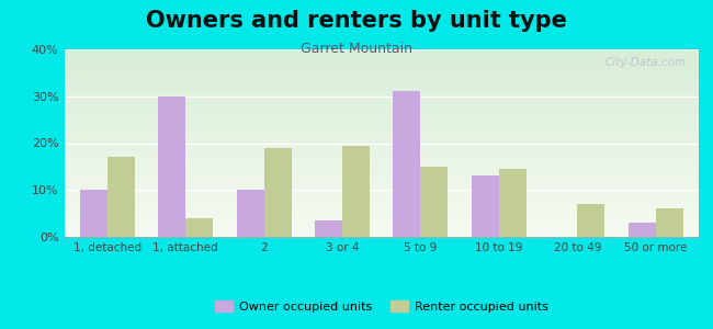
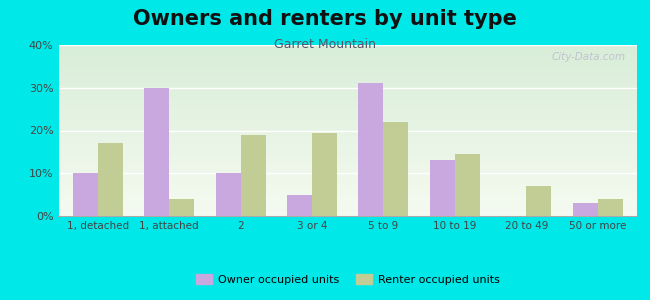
Owner occupied units/3 or 4: 3.5% -> 5.0%
Renter occupied units/5 to 9: 15.0% -> 22.0%
Renter occupied units/50 or more: 6.0% -> 4.0%
